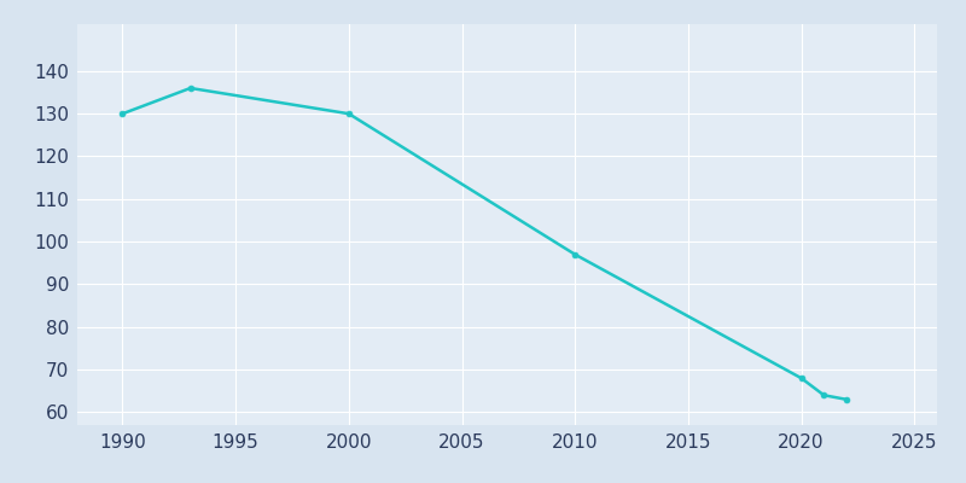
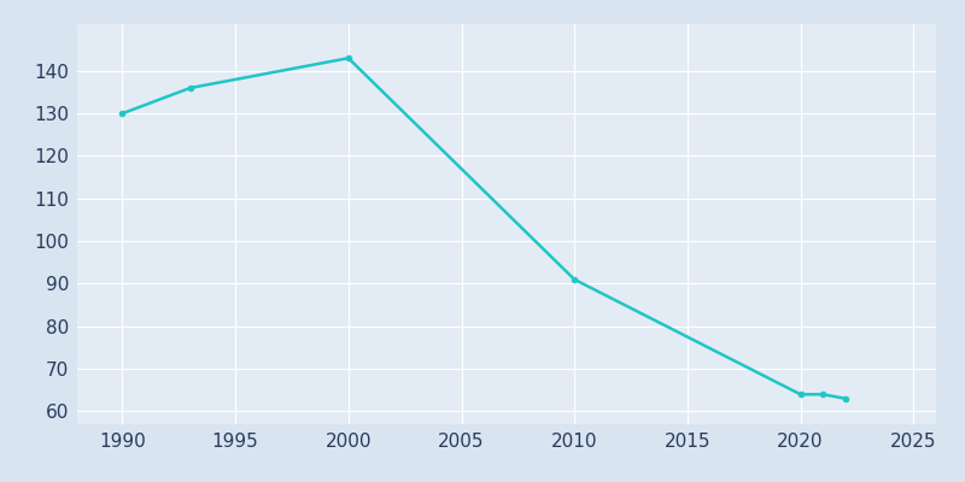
2000: 130 -> 143
2010: 97 -> 91
2020: 68 -> 64
